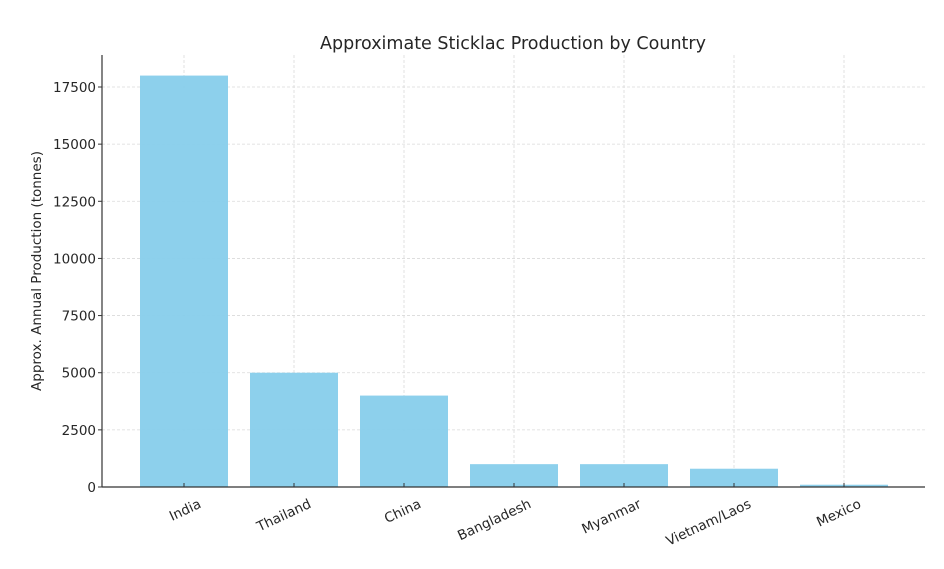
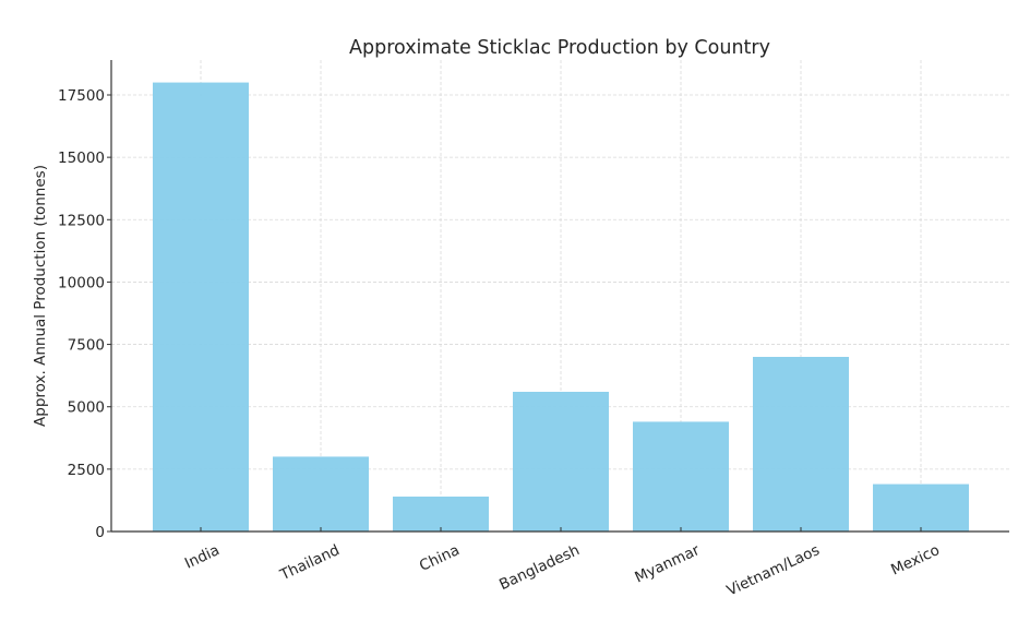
Thailand: 5000 -> 3000
China: 4000 -> 1400
Bangladesh: 1000 -> 5600
Myanmar: 1000 -> 4400
Vietnam/Laos: 800 -> 7000
Mexico: 100 -> 1900
